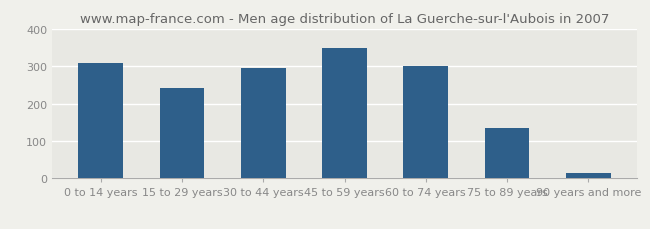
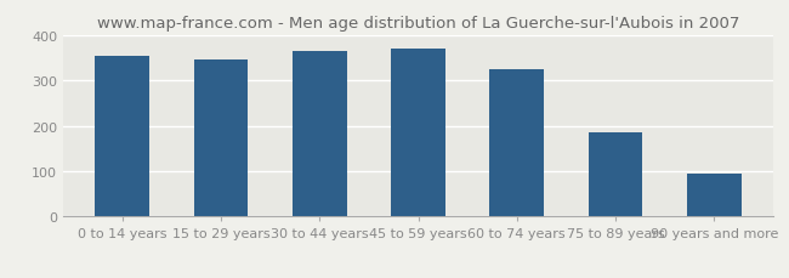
0 to 14 years: 308 -> 355
15 to 29 years: 242 -> 345
30 to 44 years: 295 -> 365
45 to 59 years: 348 -> 370
60 to 74 years: 301 -> 325
75 to 89 years: 136 -> 185
90 years and more: 15 -> 95
